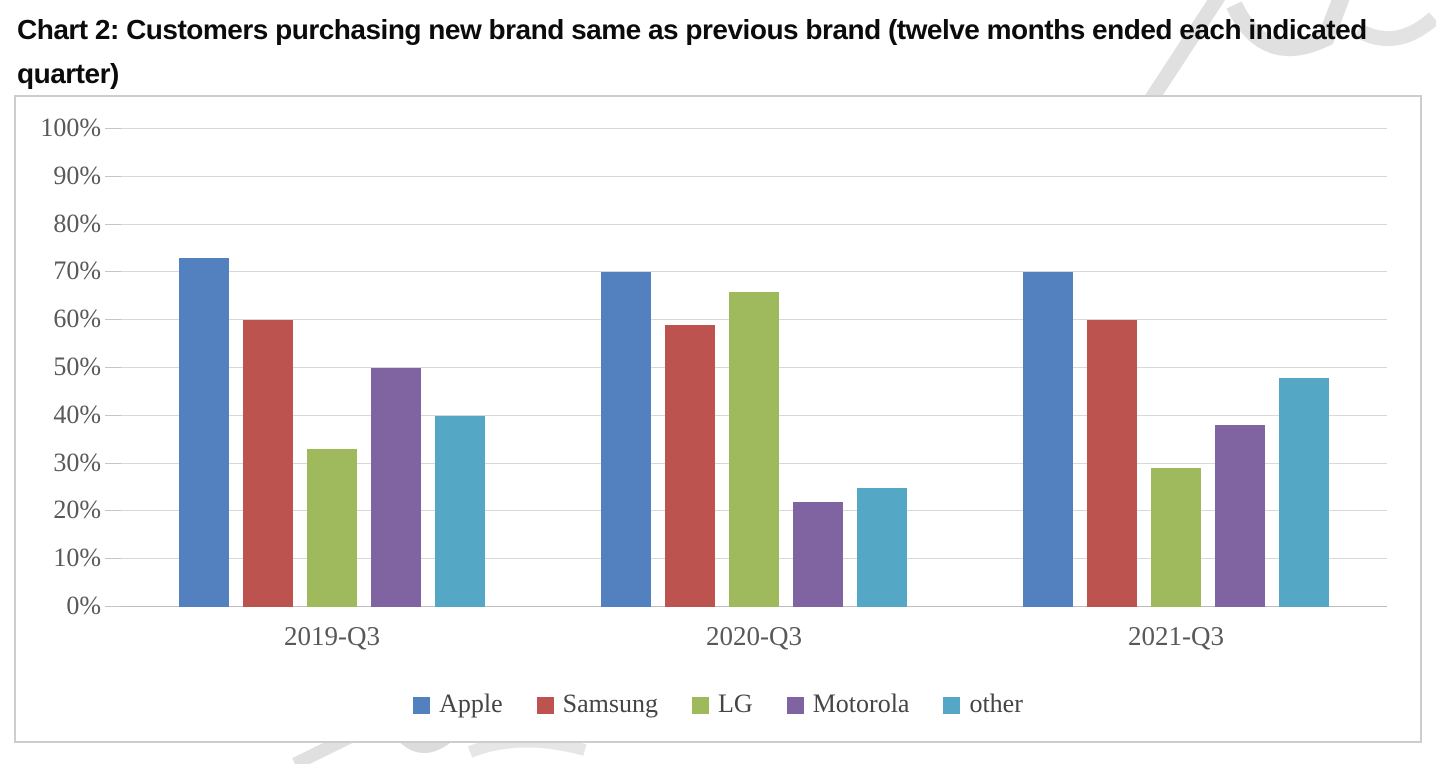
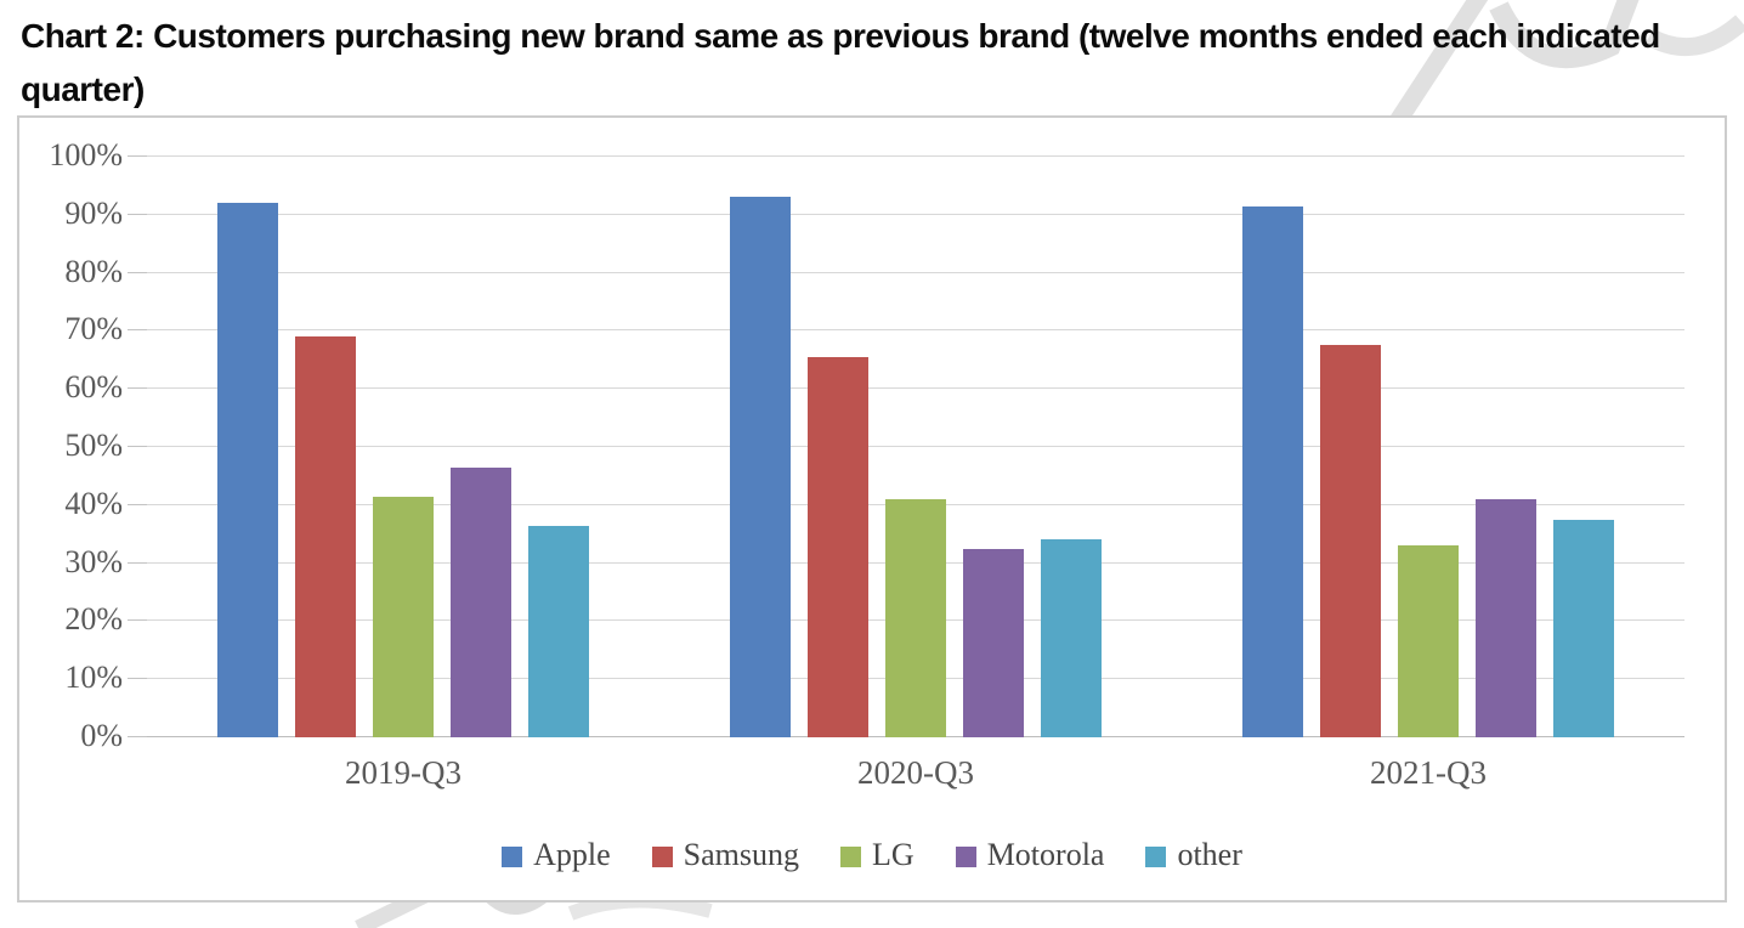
Apple/2019-Q3: 73% -> 92%
Samsung/2019-Q3: 60% -> 69%
LG/2019-Q3: 33% -> 42%
Motorola/2019-Q3: 50% -> 46%
other/2019-Q3: 40% -> 36%
Apple/2020-Q3: 70% -> 93%
Samsung/2020-Q3: 59% -> 66%
LG/2020-Q3: 66% -> 41%
Motorola/2020-Q3: 22% -> 32%
other/2020-Q3: 25% -> 34%
Apple/2021-Q3: 70% -> 92%
Samsung/2021-Q3: 60% -> 68%
LG/2021-Q3: 29% -> 33%
Motorola/2021-Q3: 38% -> 41%
other/2021-Q3: 48% -> 38%
